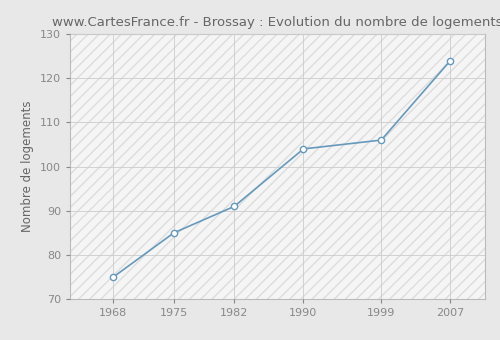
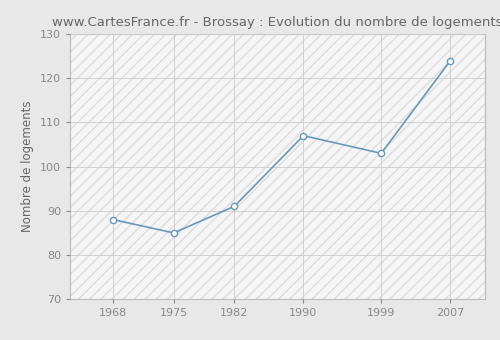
1968: 75 -> 88
1990: 104 -> 107
1999: 106 -> 103
